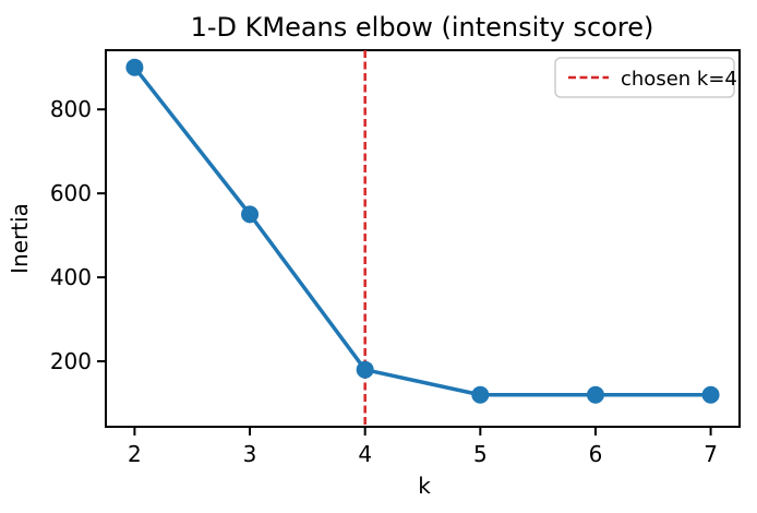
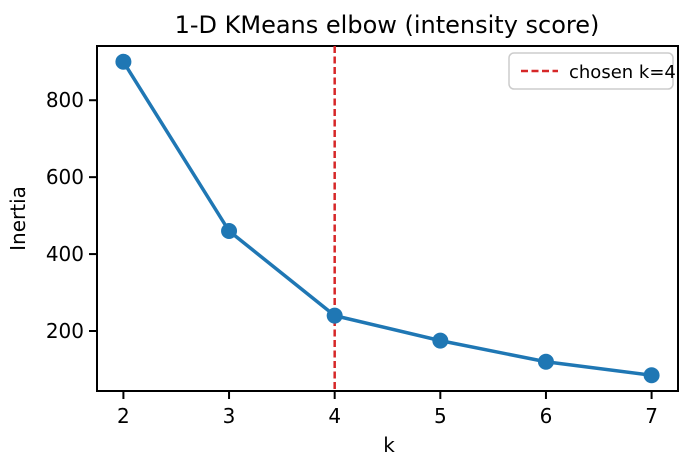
3: 550 -> 460
4: 180 -> 240
5: 120 -> 180
7: 120 -> 80
